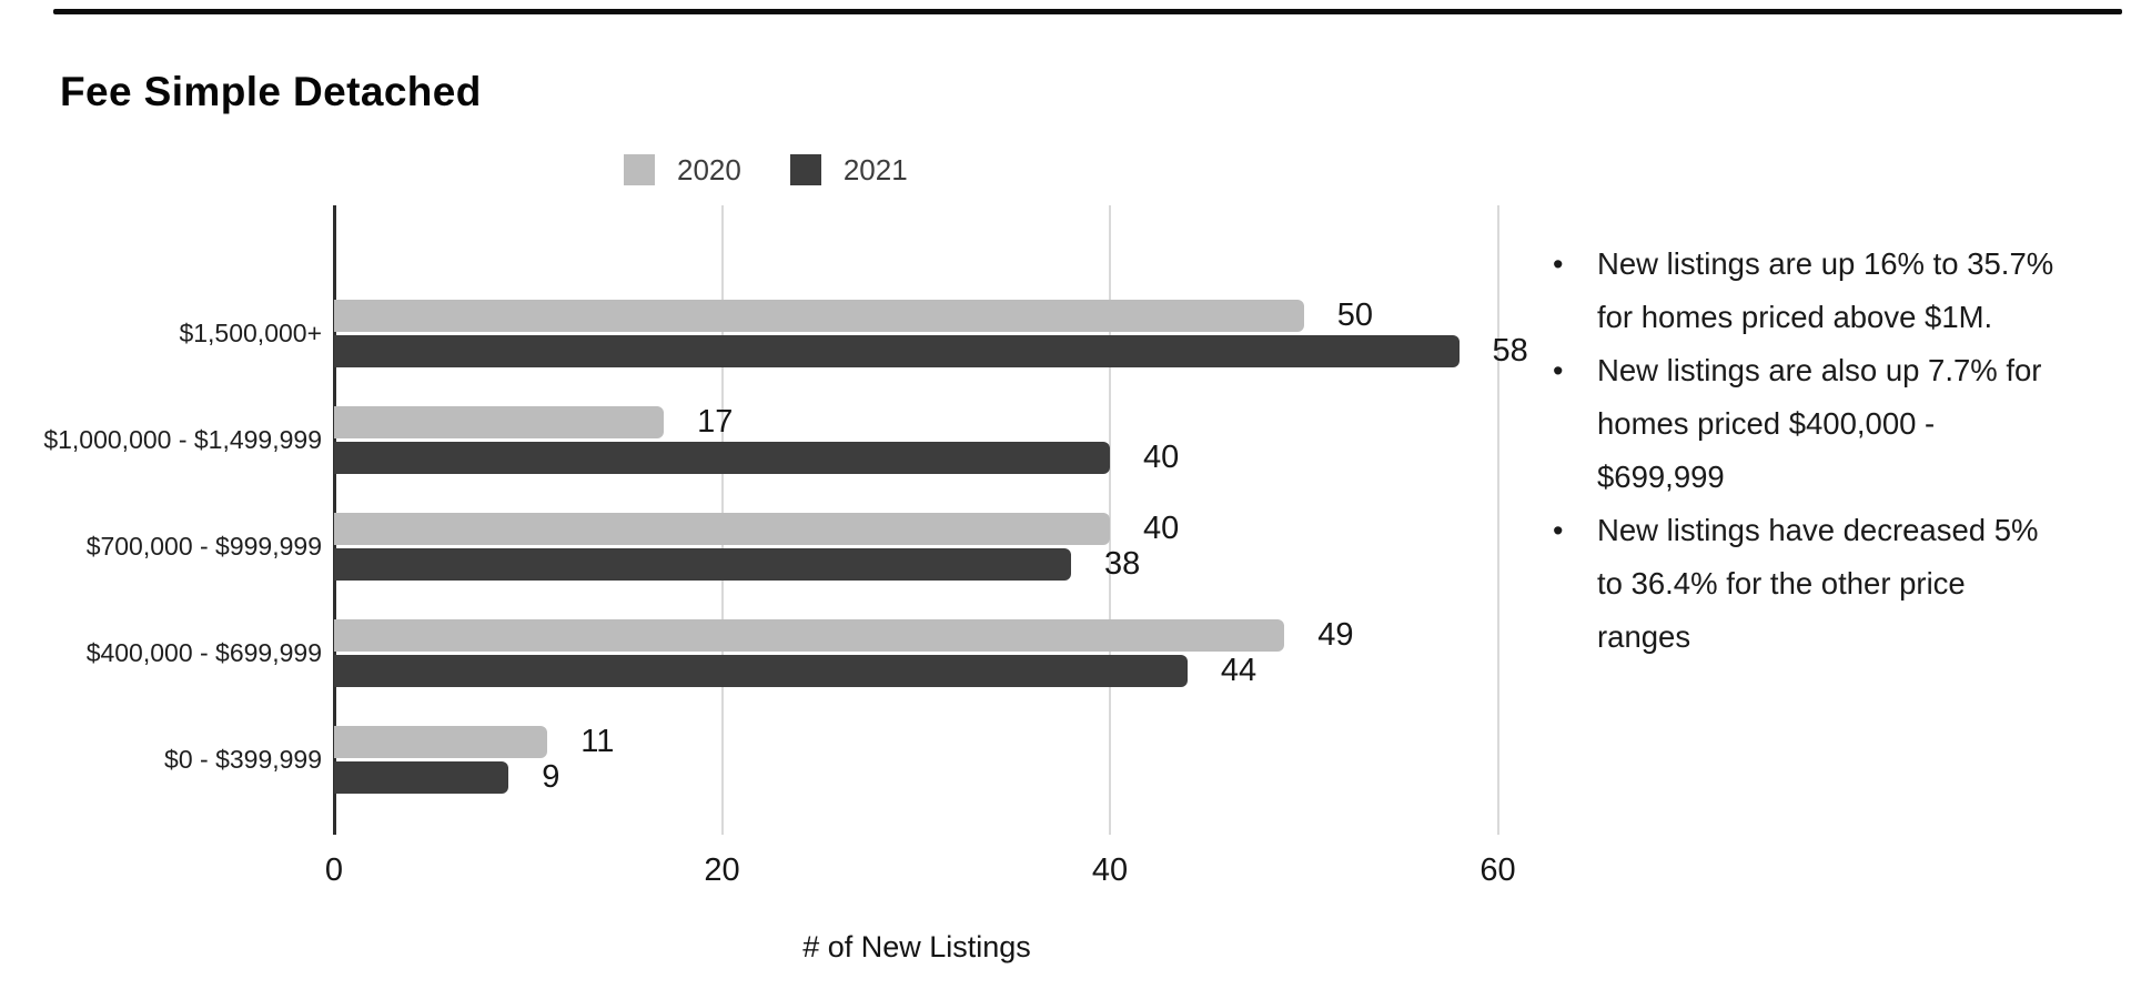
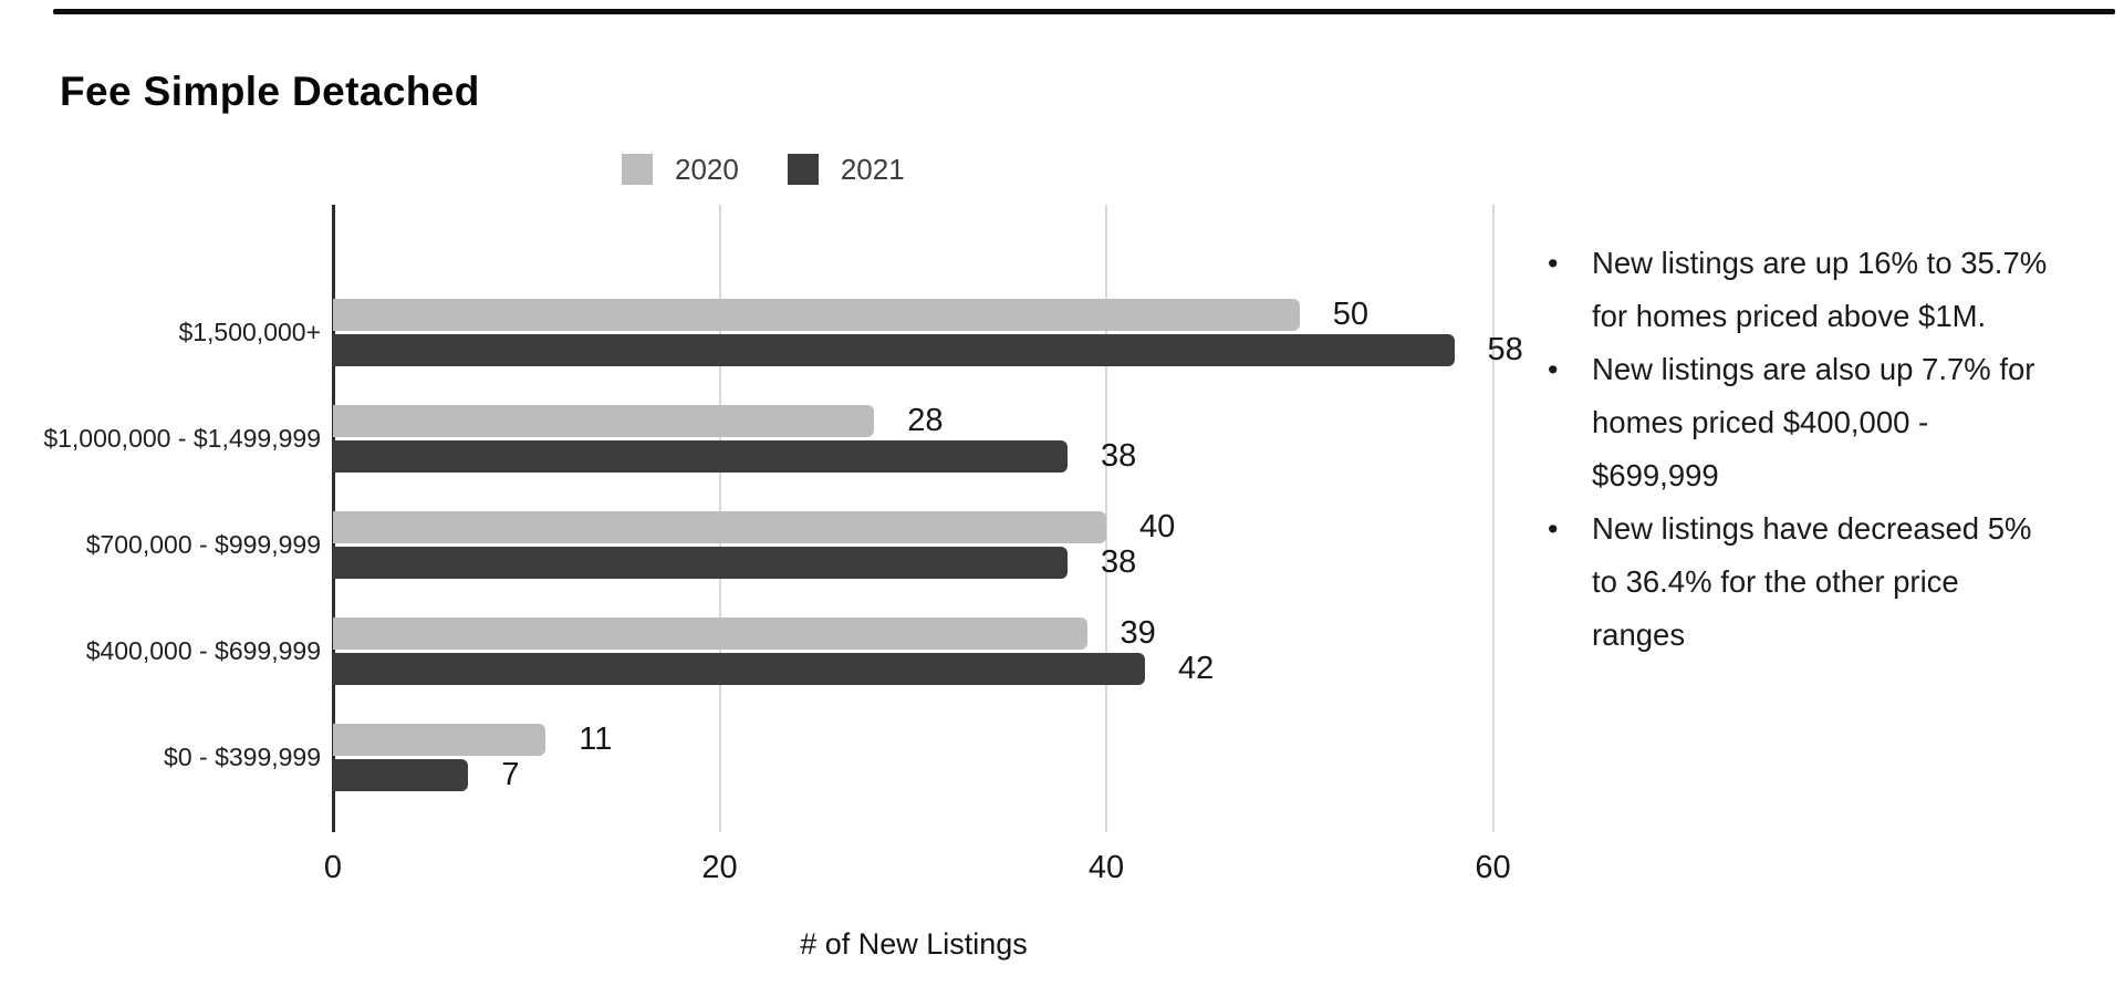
2020/$1,000,000 - $1,499,999: 17 -> 28
2021/$1,000,000 - $1,499,999: 40 -> 38
2020/$400,000 - $699,999: 49 -> 39
2021/$400,000 - $699,999: 44 -> 42
2021/$0 - $399,999: 9 -> 7
